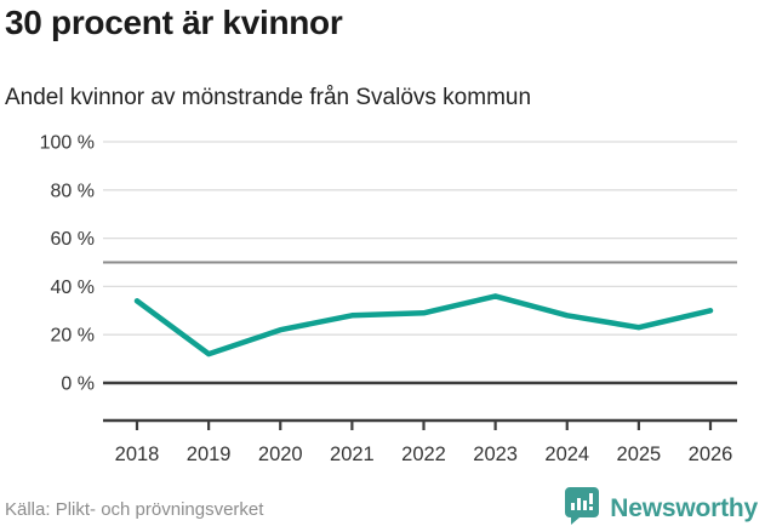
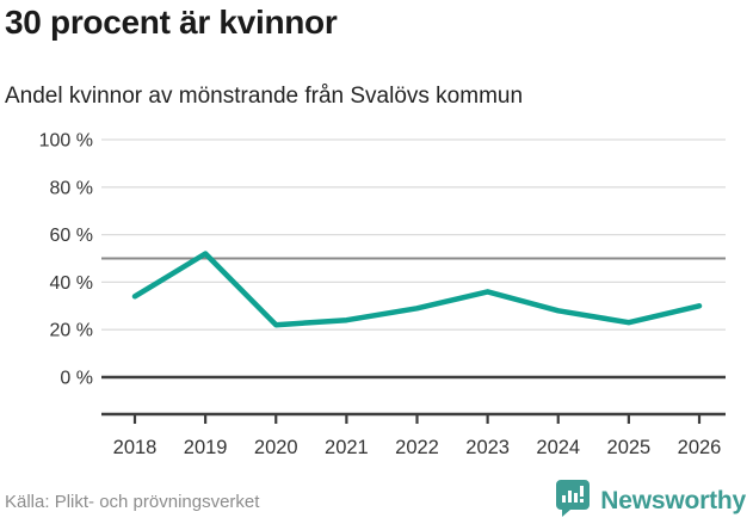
2019: 12% -> 52%
2021: 28% -> 24%
